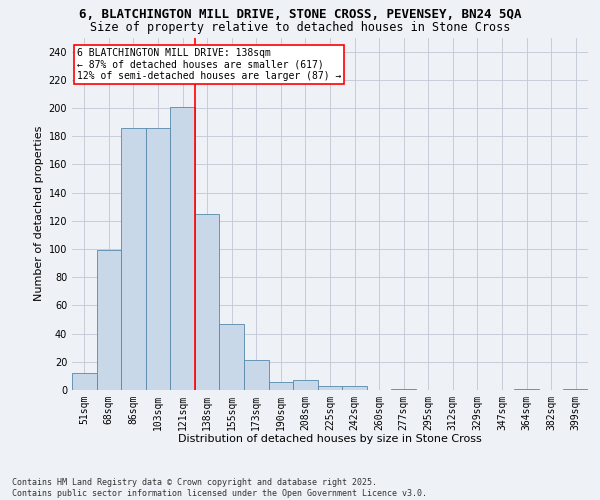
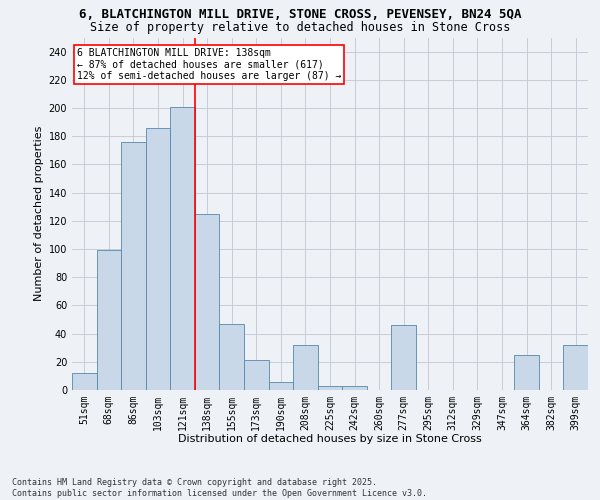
86sqm: 186 -> 176
208sqm: 7 -> 32
277sqm: 1 -> 46
364sqm: 1 -> 25
399sqm: 1 -> 32
